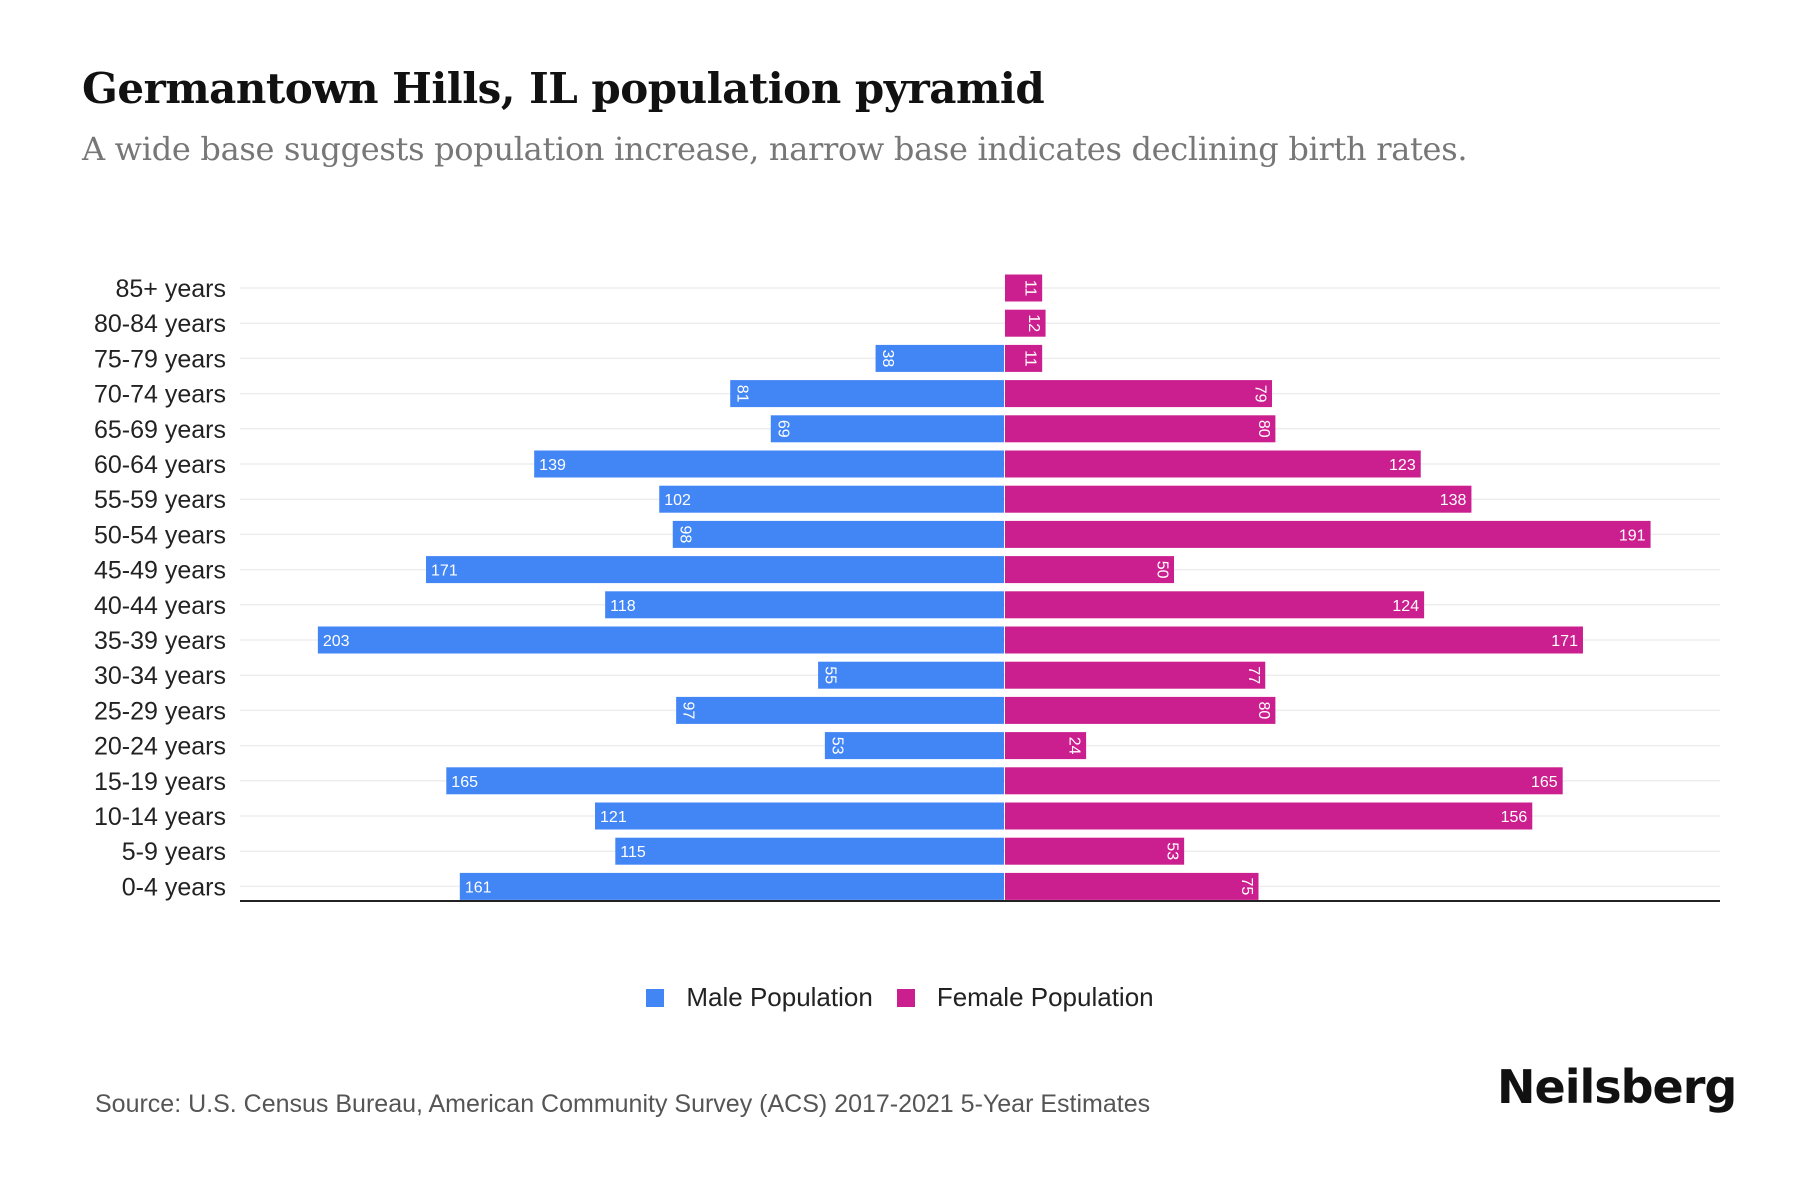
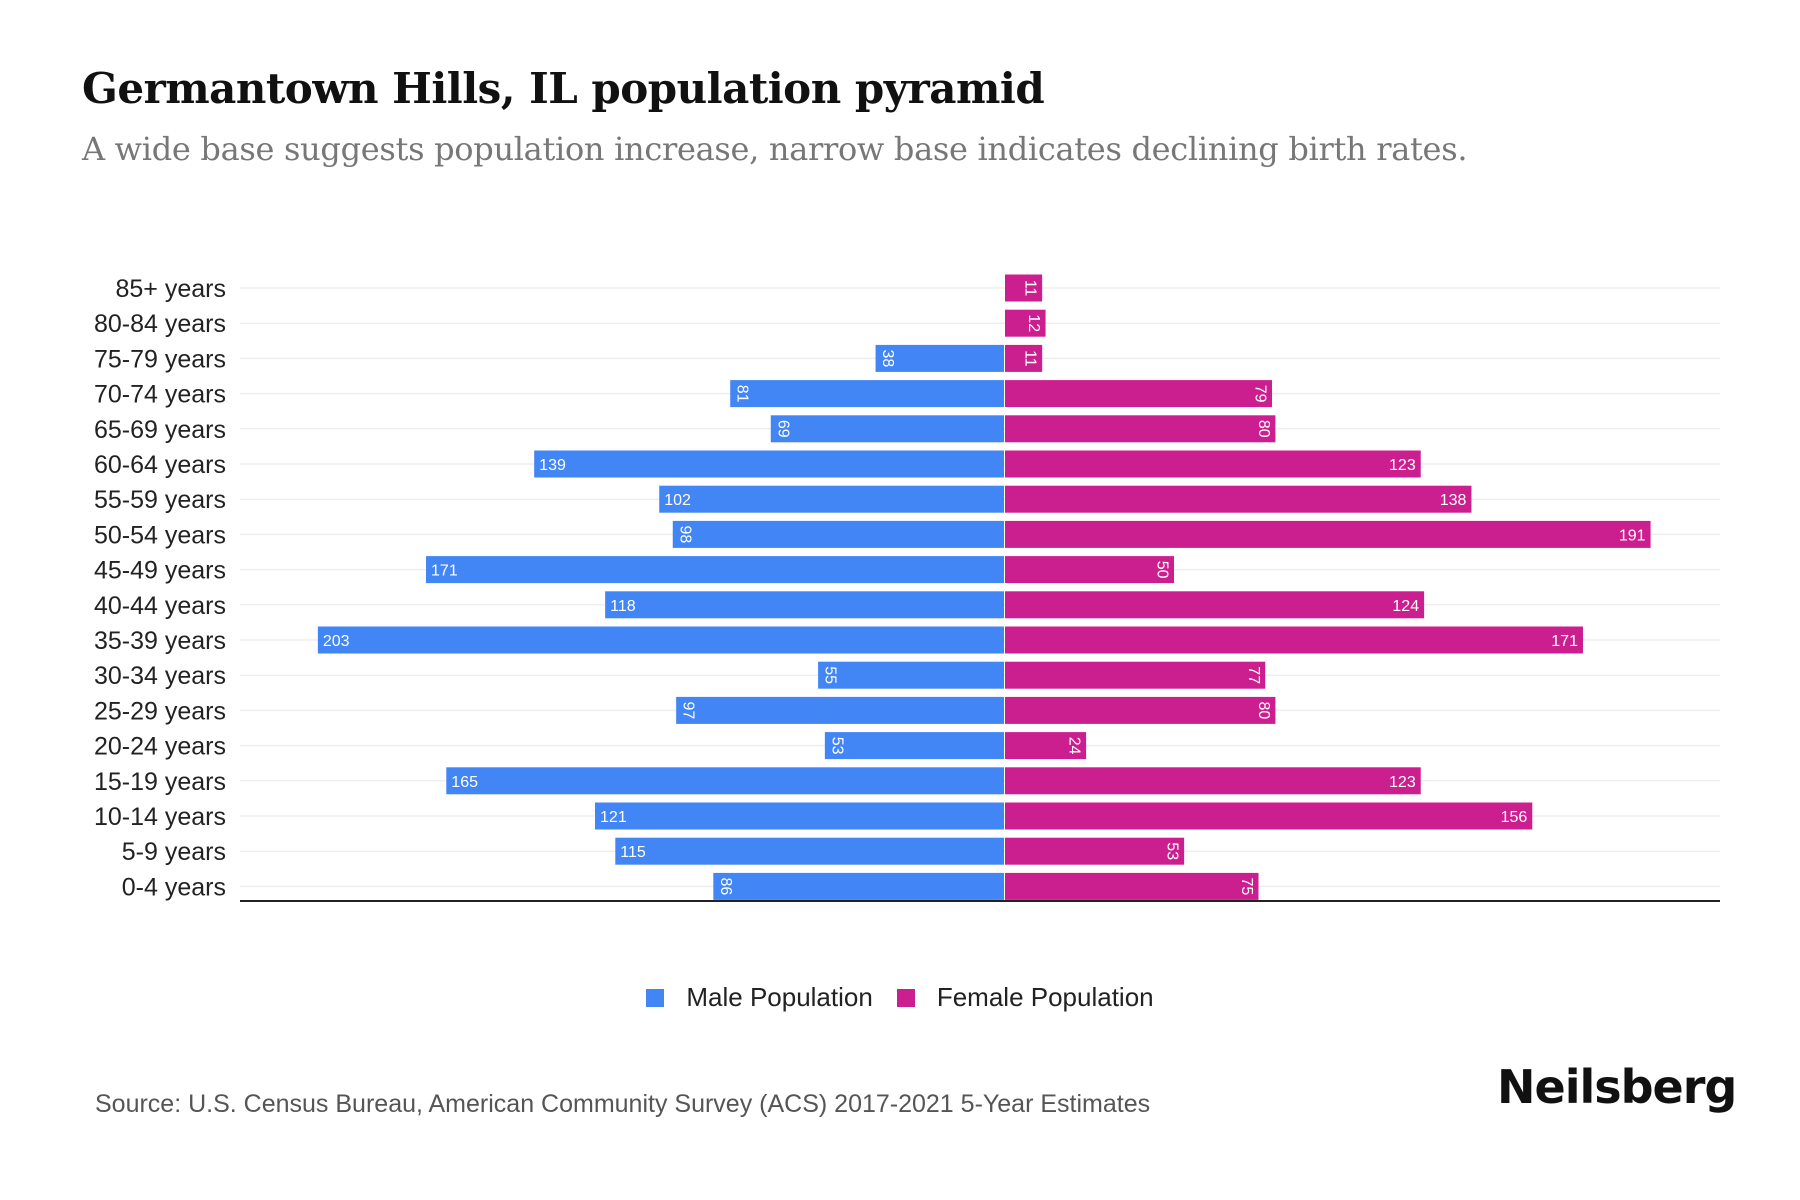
Female Population/15-19 years: 165 -> 123
Male Population/0-4 years: 161 -> 86
